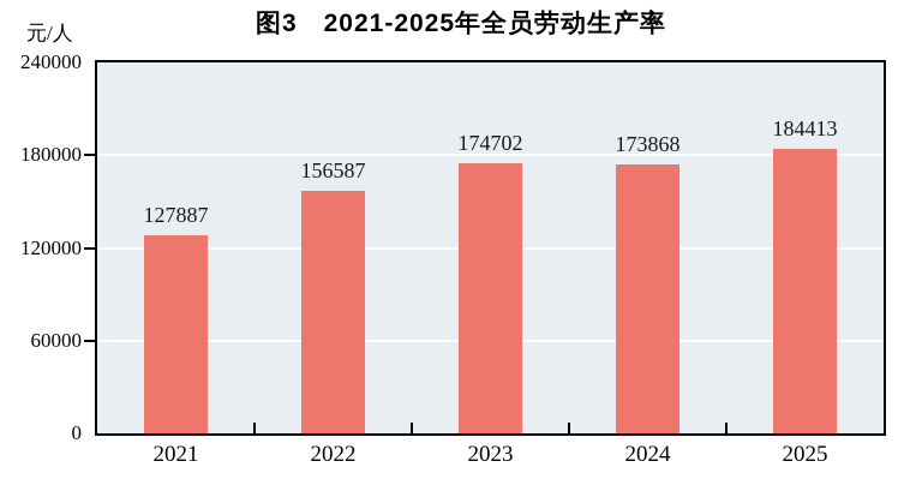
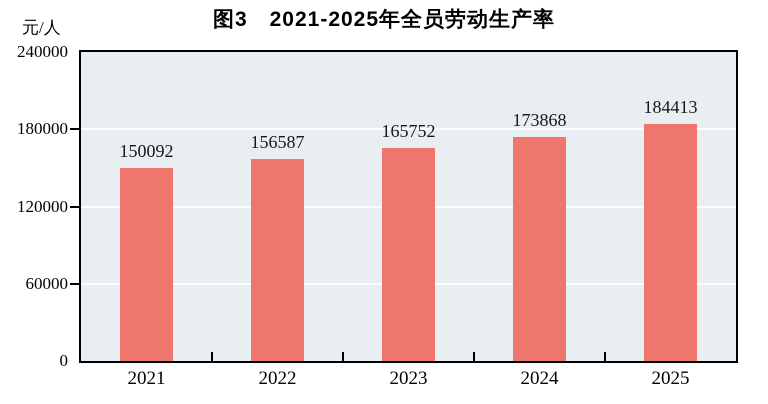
2021: 127887 -> 150092
2023: 174702 -> 165752
